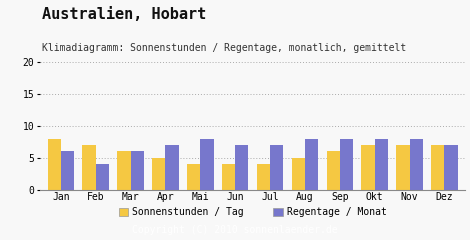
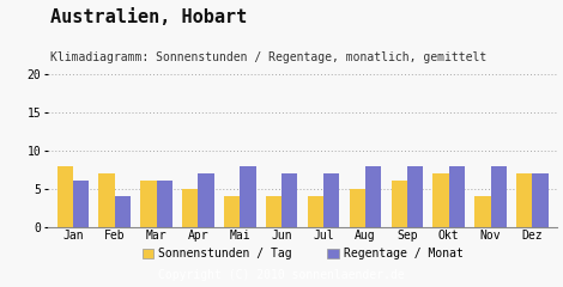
Sonnenstunden / Tag/Nov: 7 -> 4
